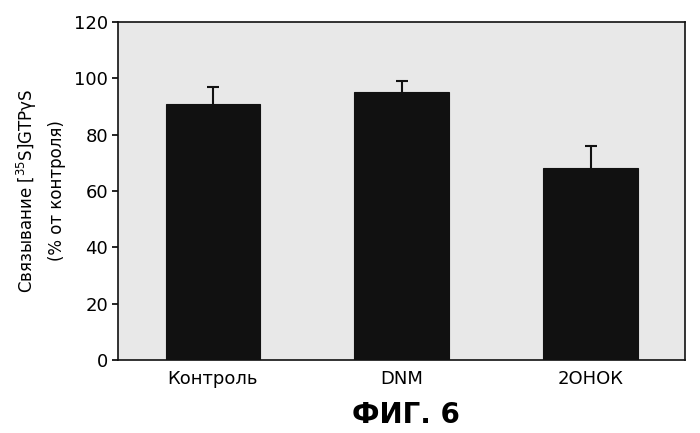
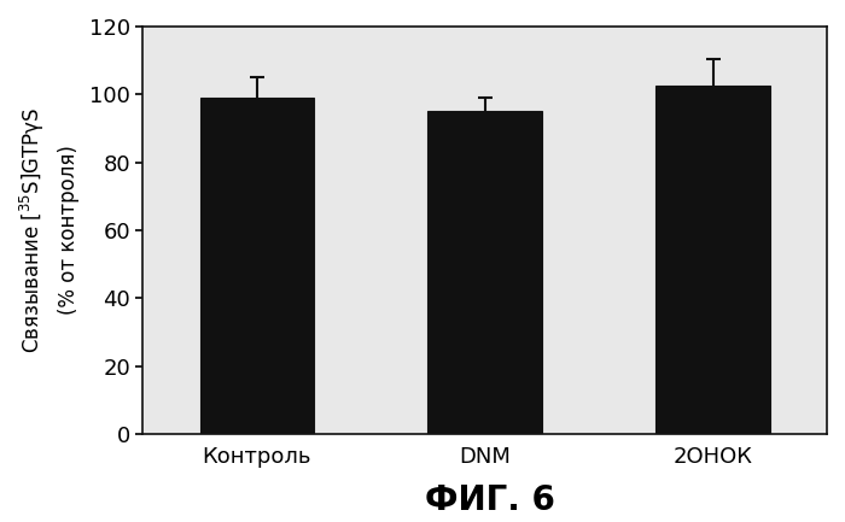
Контроль: 91.0 -> 99.0
2ОНОК: 68.0 -> 102.5
